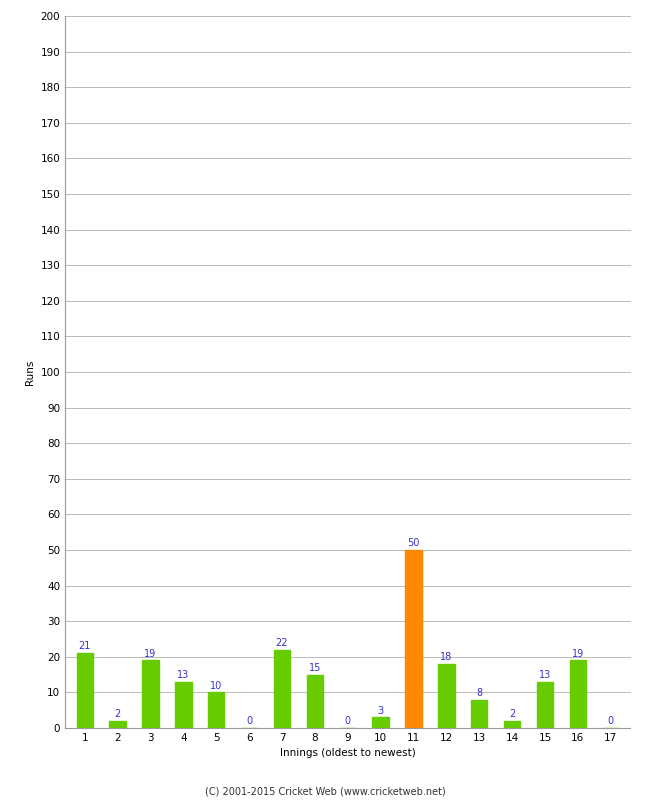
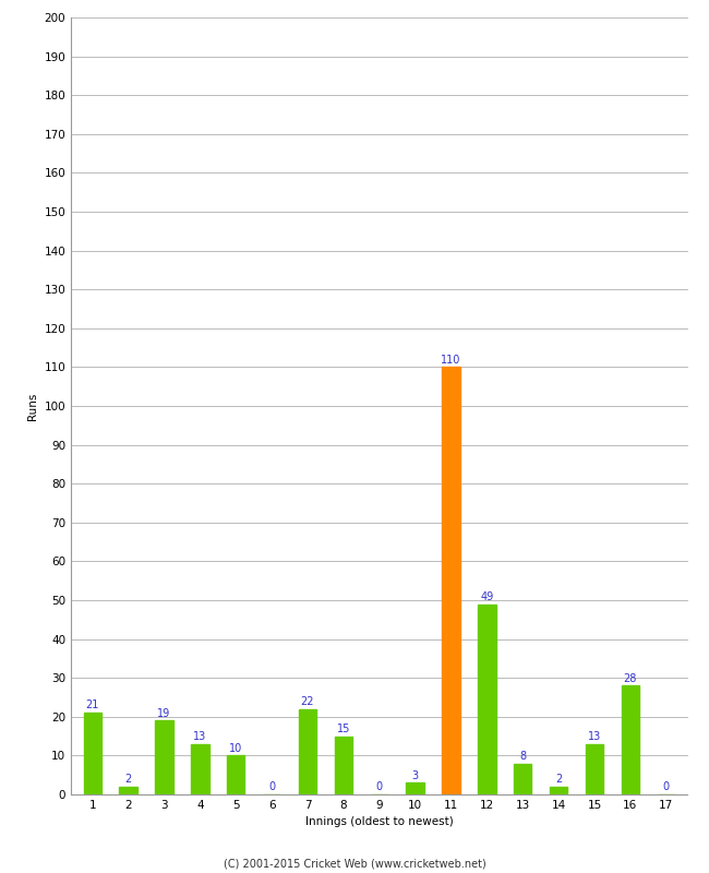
11: 50 -> 110
12: 18 -> 49
16: 19 -> 28
